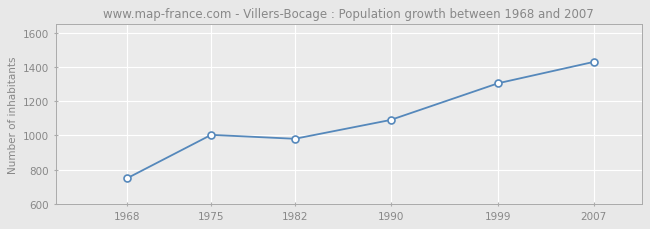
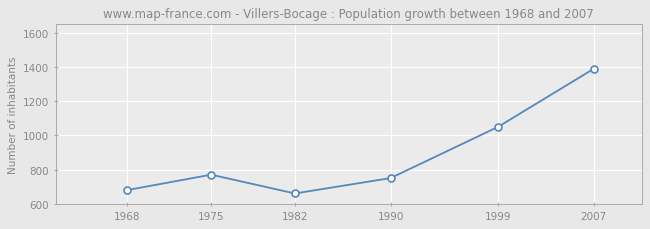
1968: 750 -> 680
1975: 1000 -> 770
1982: 980 -> 660
1990: 1090 -> 750
1999: 1300 -> 1050
2007: 1430 -> 1390
